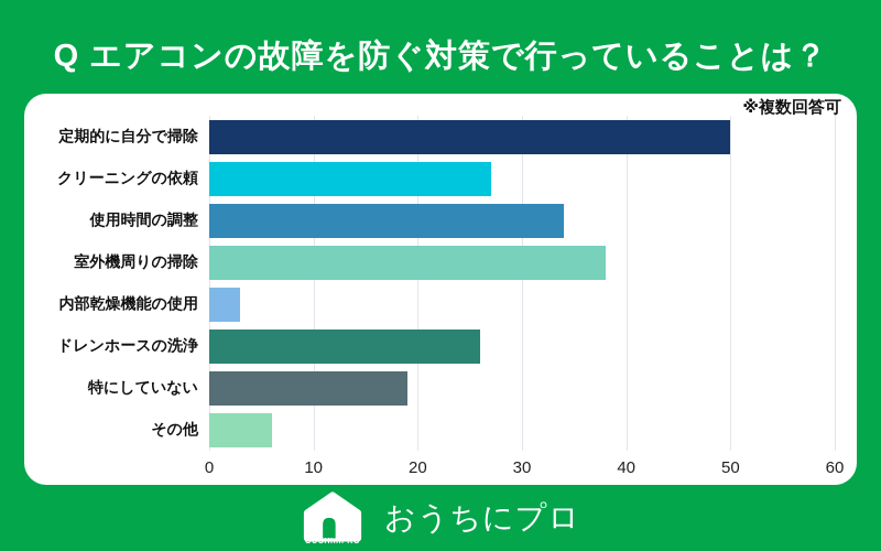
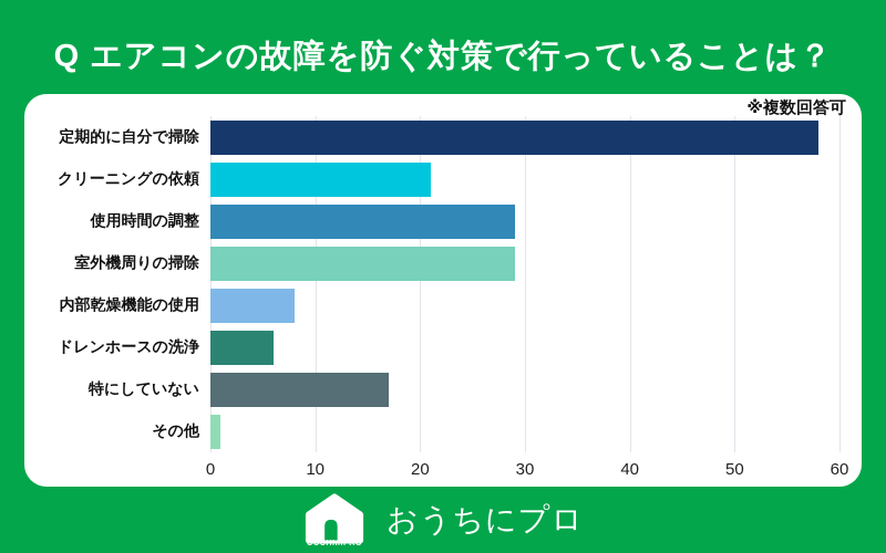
定期的に自分で掃除: 50 -> 58
クリーニングの依頼: 27 -> 21
使用時間の調整: 34 -> 29
室外機周りの掃除: 38 -> 29
内部乾燥機能の使用: 3 -> 8
ドレンホースの洗浄: 26 -> 6
特にしていない: 19 -> 17
その他: 6 -> 1
